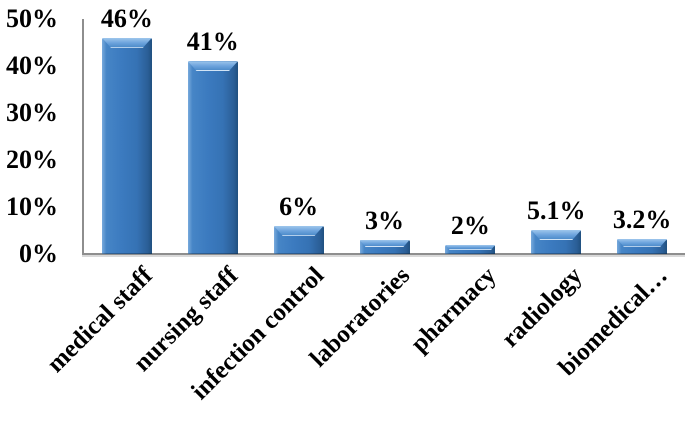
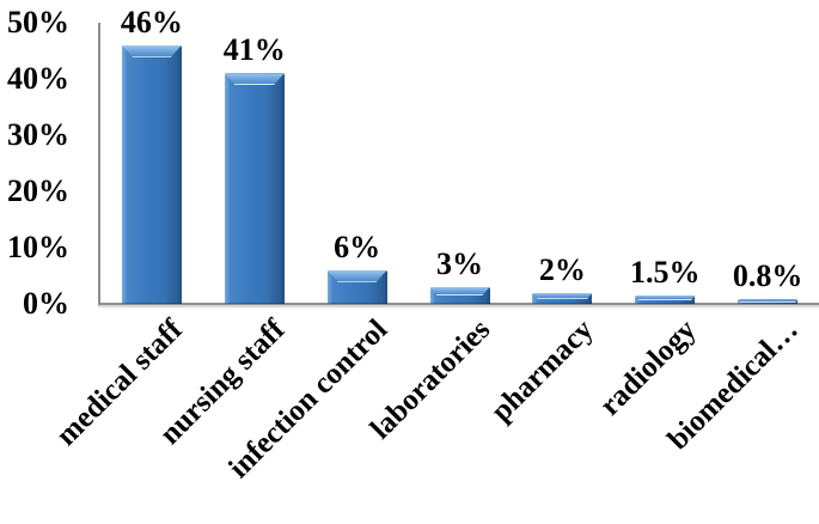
radiology: 5.1% -> 1.5%
biomedical…: 3.2% -> 0.8%
